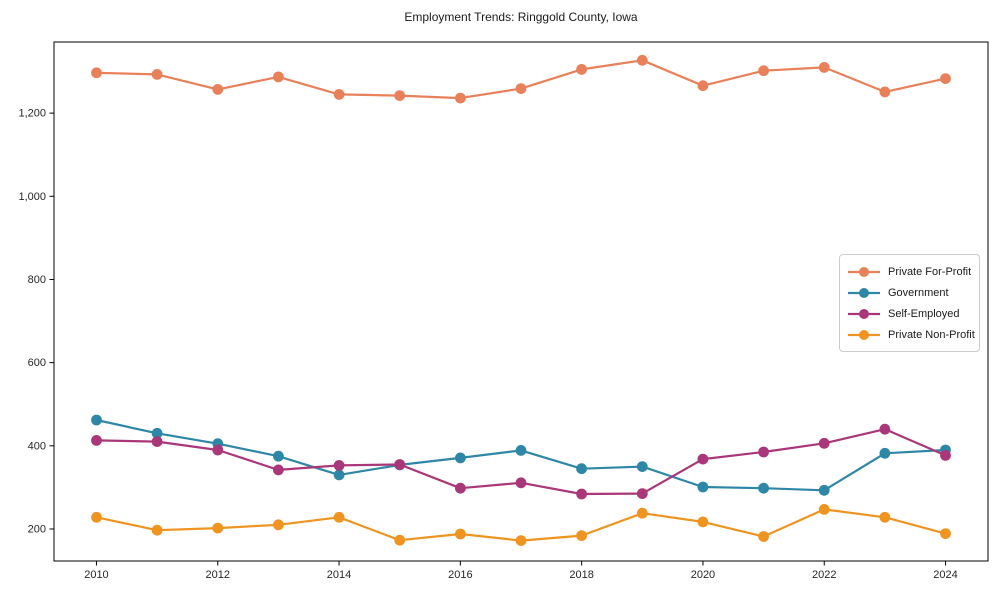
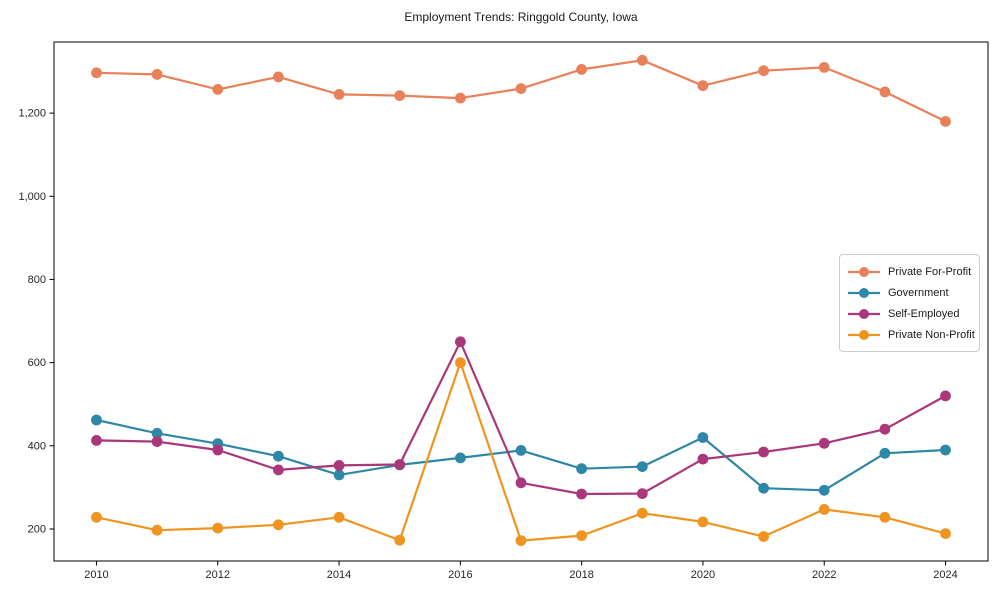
Self-Employed/2016: 300 -> 650
Private Non-Profit/2016: 190 -> 600
Government/2020: 300 -> 420
Private For-Profit/2024: 1280 -> 1180
Self-Employed/2024: 380 -> 520
